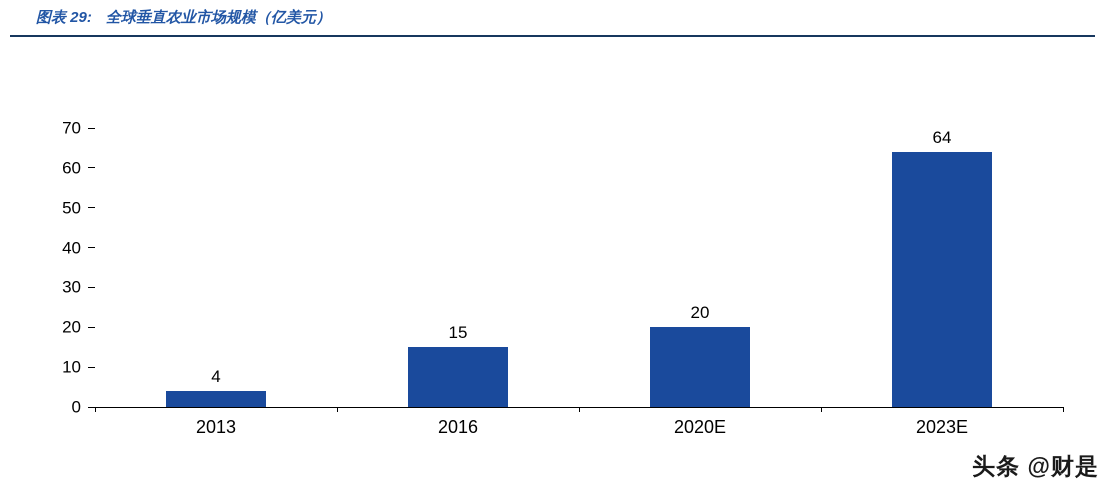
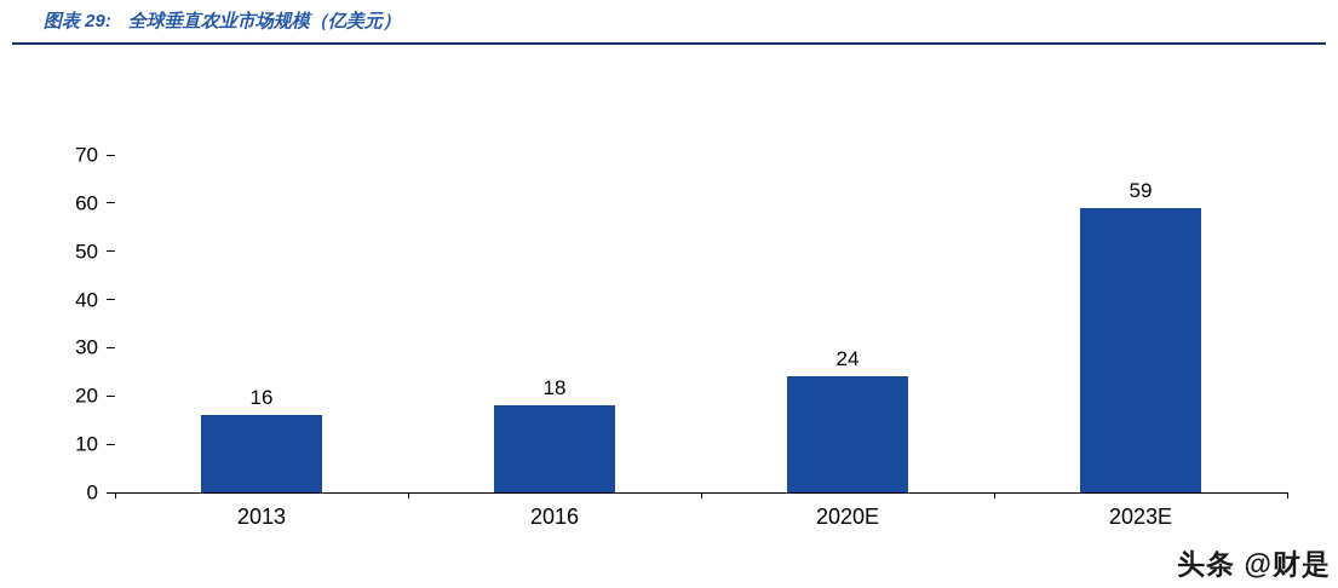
2013: 4 -> 16
2016: 15 -> 18
2020E: 20 -> 24
2023E: 64 -> 59
